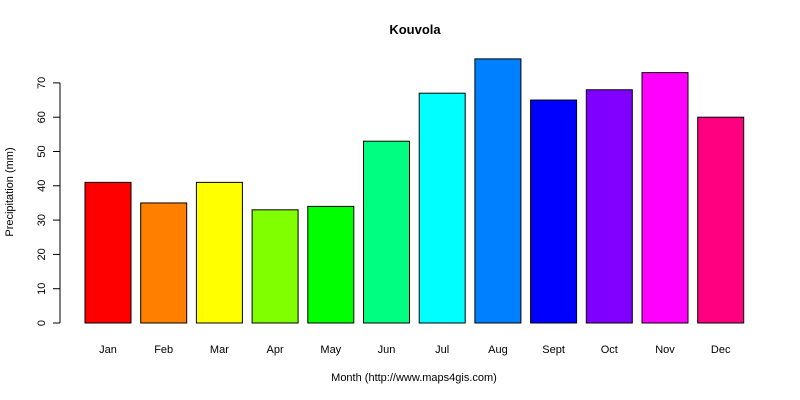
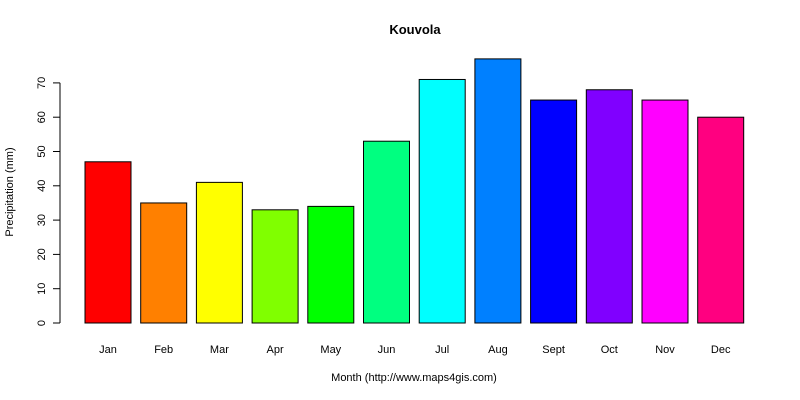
Jan: 41 -> 47
Jul: 67 -> 71
Nov: 73 -> 65
